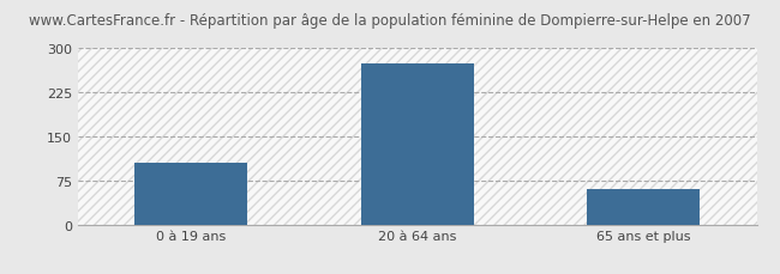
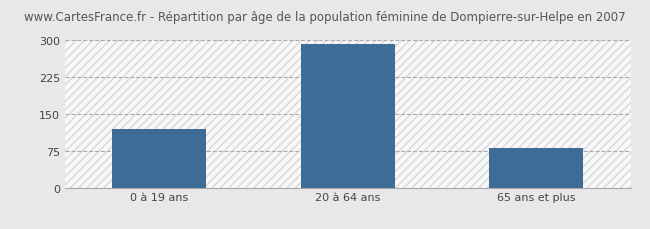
0 à 19 ans: 105 -> 120
20 à 64 ans: 275 -> 293
65 ans et plus: 60 -> 80
